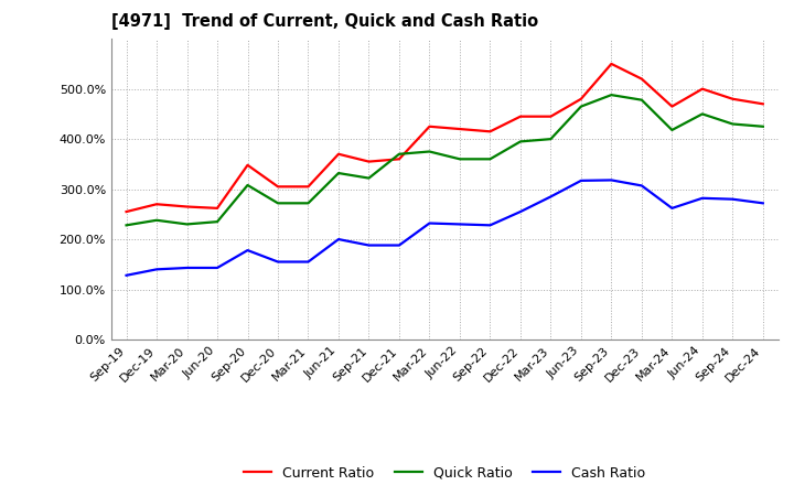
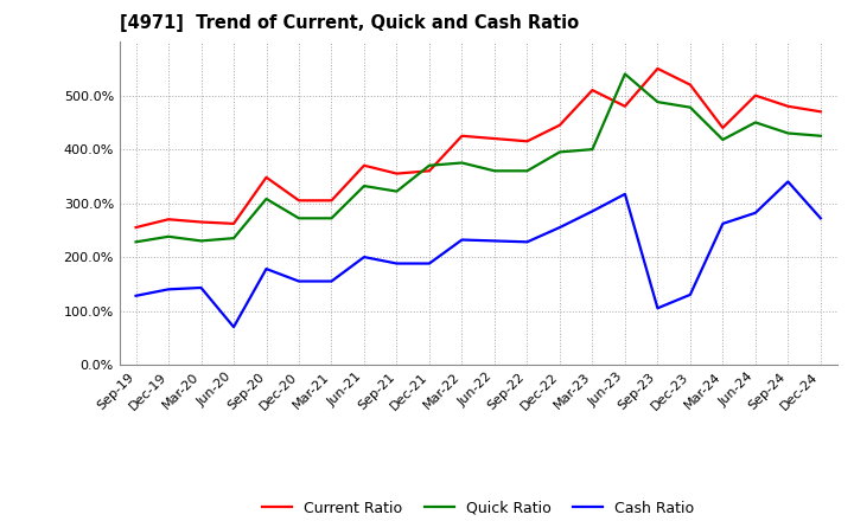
Cash Ratio/Jun-20: 143% -> 70%
Current Ratio/Mar-23: 445% -> 510%
Quick Ratio/Jun-23: 465% -> 540%
Cash Ratio/Sep-23: 318% -> 105%
Cash Ratio/Dec-23: 307% -> 130%
Current Ratio/Mar-24: 465% -> 440%
Cash Ratio/Sep-24: 280% -> 340%
